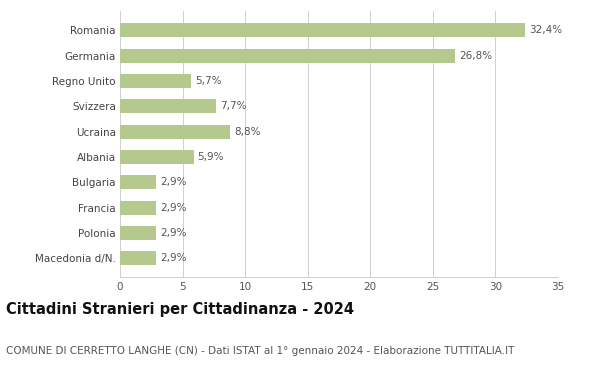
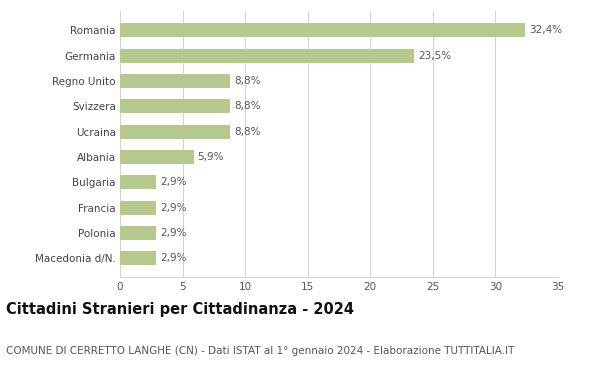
Germania: 26,8% -> 23,5%
Regno Unito: 5,7% -> 8,8%
Svizzera: 7,7% -> 8,8%
